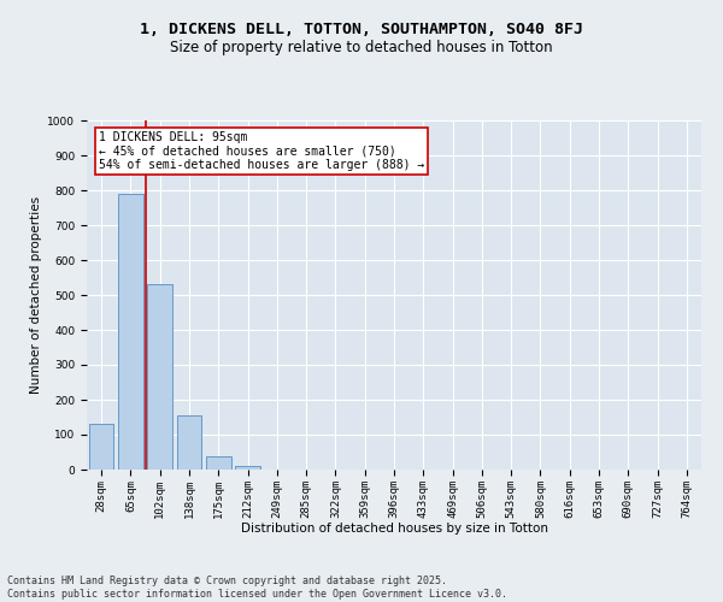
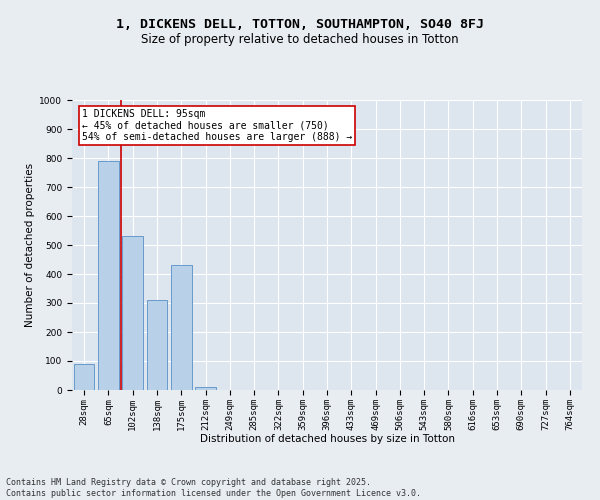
28sqm: 130 -> 90
138sqm: 155 -> 310
175sqm: 38 -> 430
